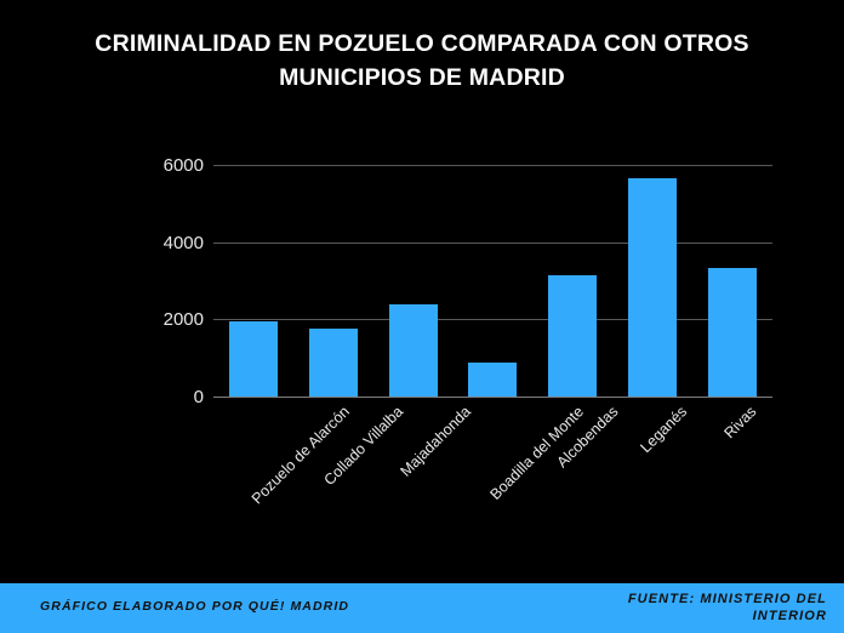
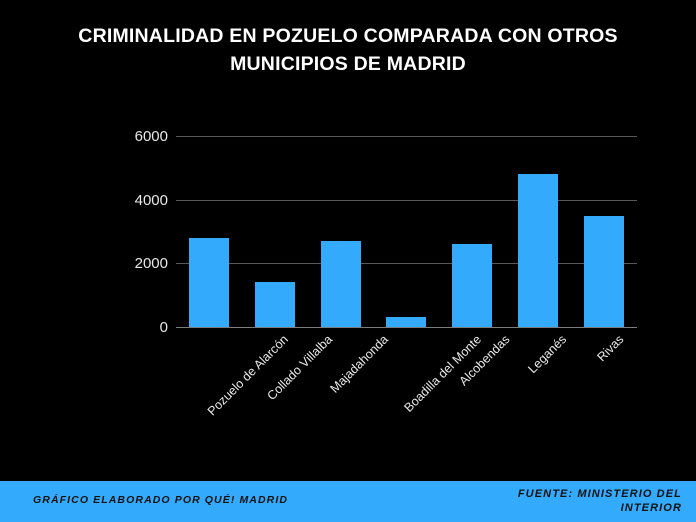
Pozuelo de Alarcón: 2000 -> 2800
Collado Villalba: 1800 -> 1400
Majadahonda: 2400 -> 2700
Boadilla del Monte: 900 -> 300
Alcobendas: 3200 -> 2600
Leganés: 5700 -> 4800
Rivas: 3300 -> 3500
